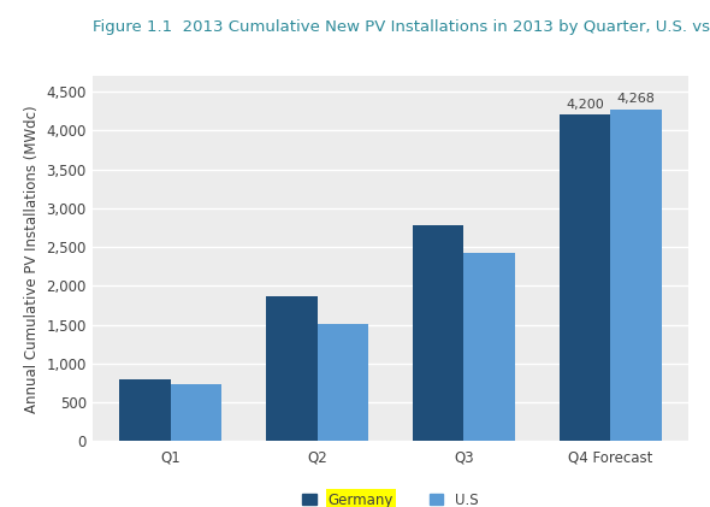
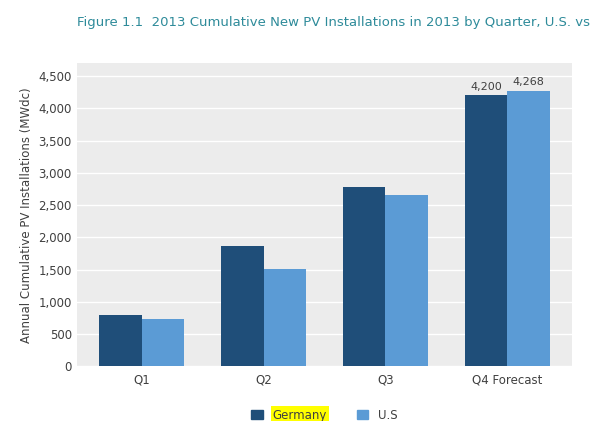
U.S/Q3: 2,430 -> 2,660
